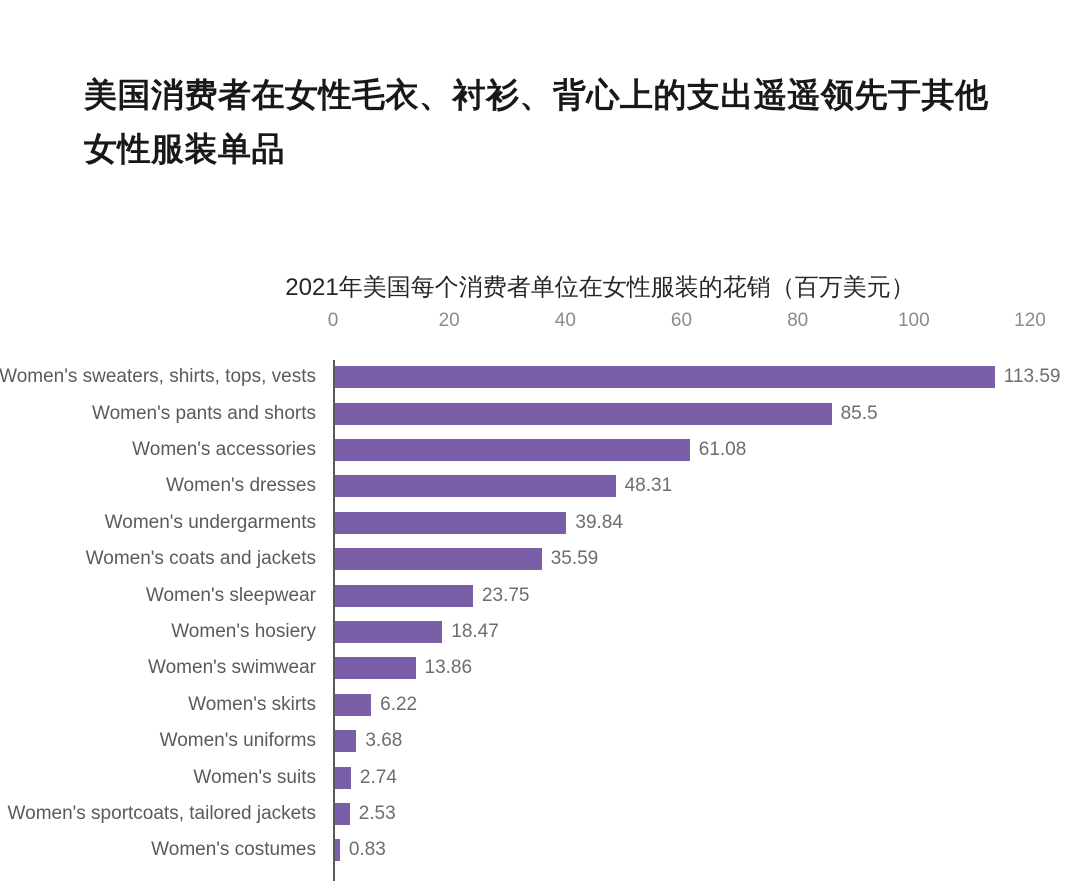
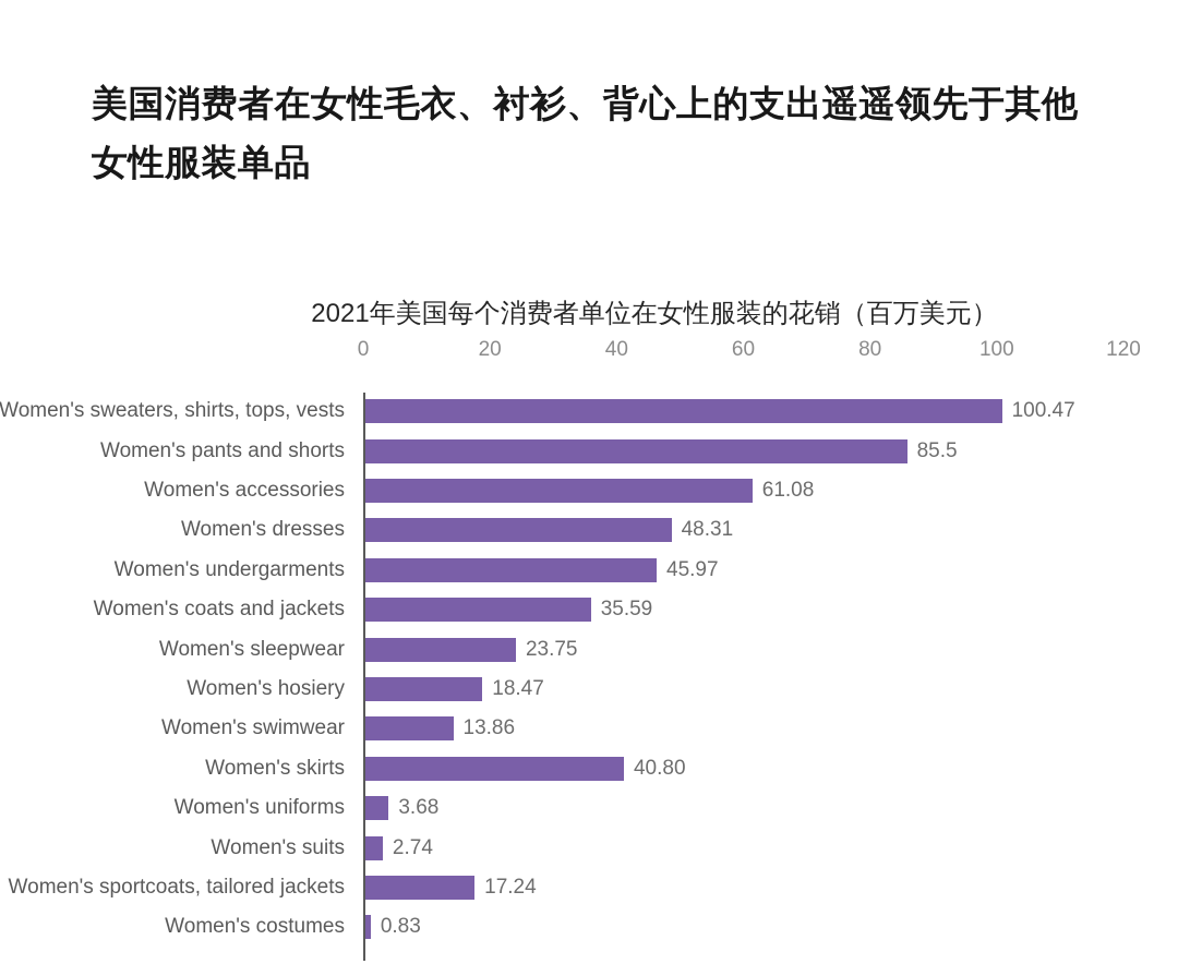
Women's sweaters, shirts, tops, vests: 113.59 -> 100.47
Women's undergarments: 39.84 -> 45.97
Women's skirts: 6.22 -> 40.80
Women's sportcoats, tailored jackets: 2.53 -> 17.24
